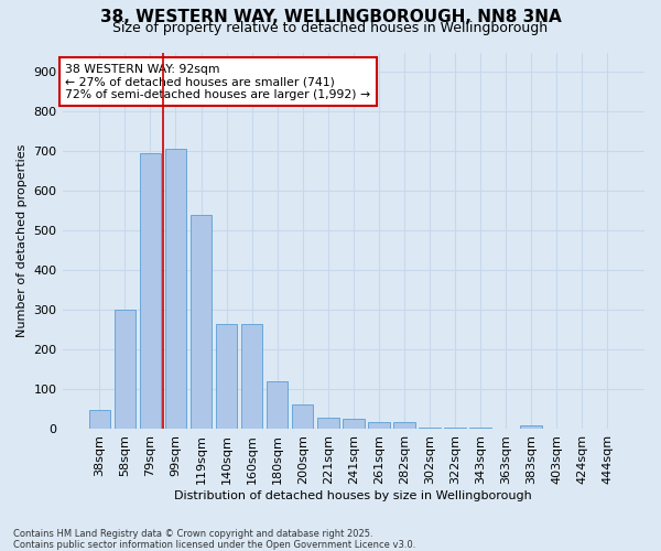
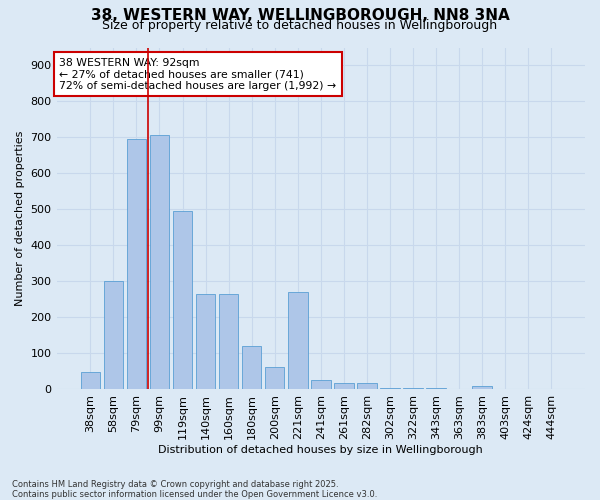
119sqm: 540 -> 495
221sqm: 30 -> 270
